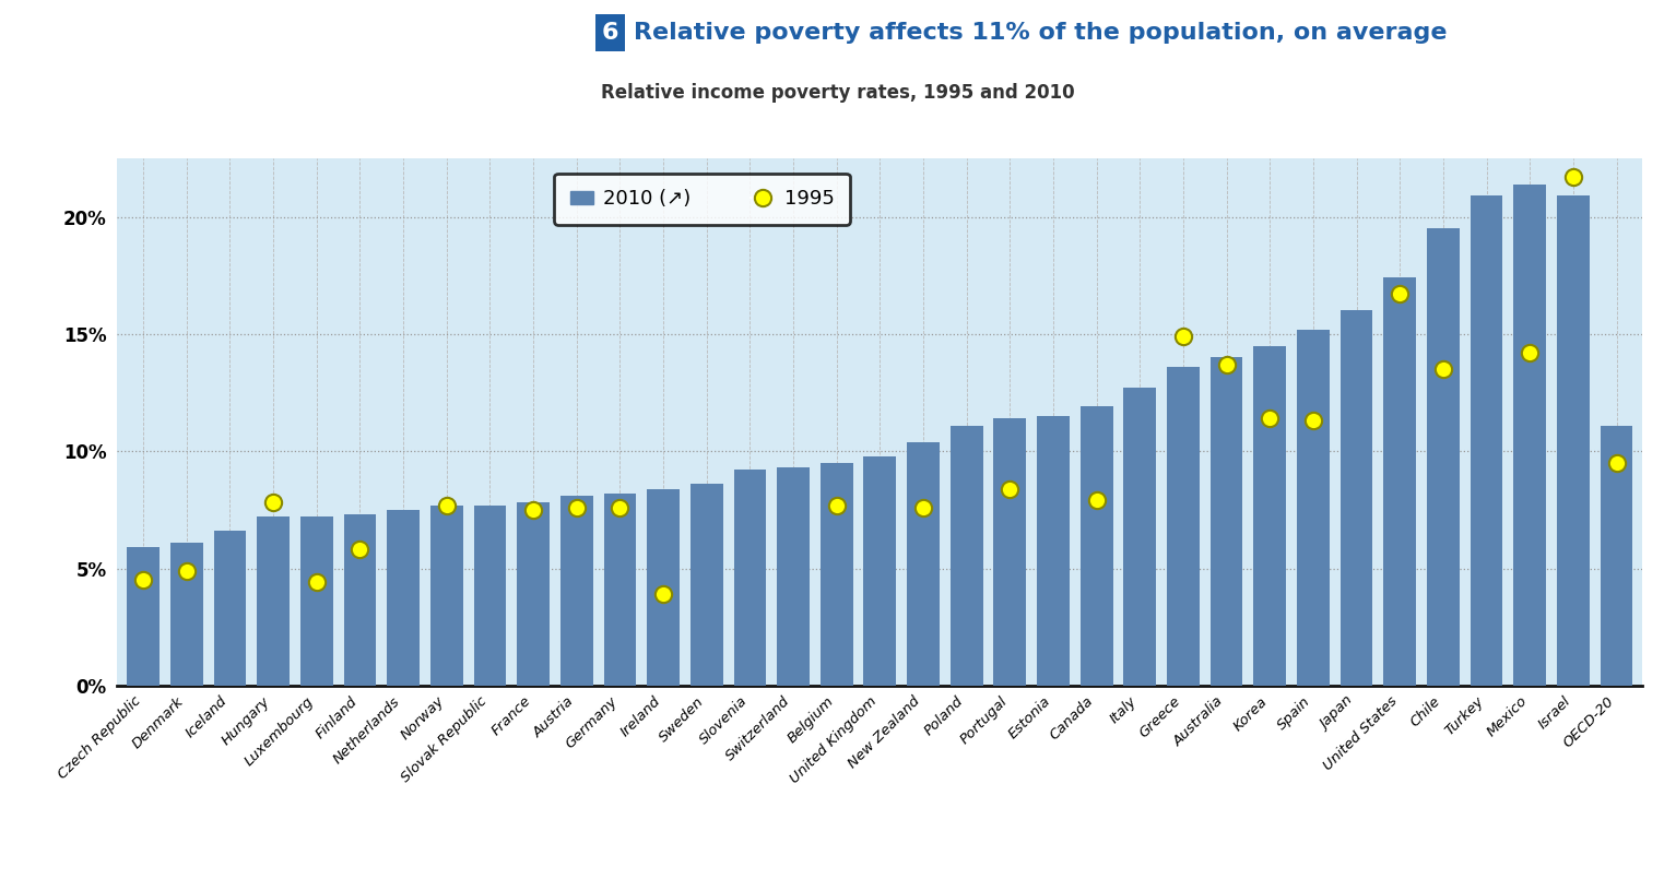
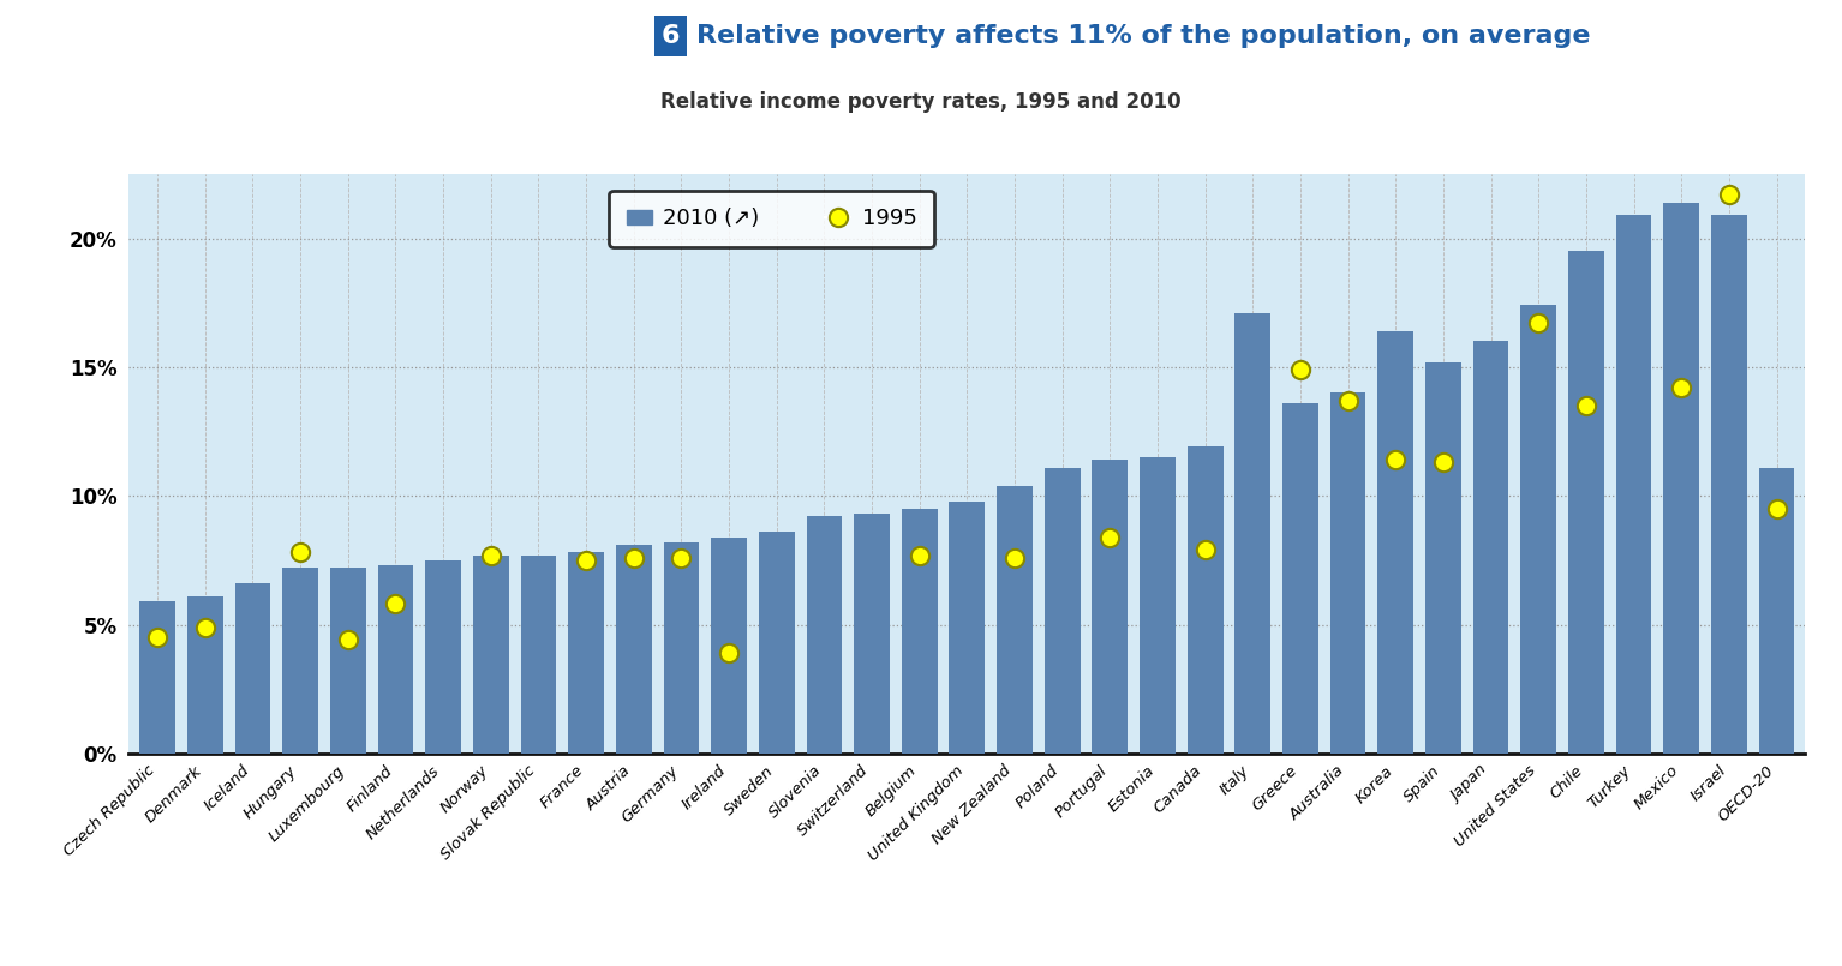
Italy: 12.7% -> 17.1%
Korea: 14.5% -> 16.4%
